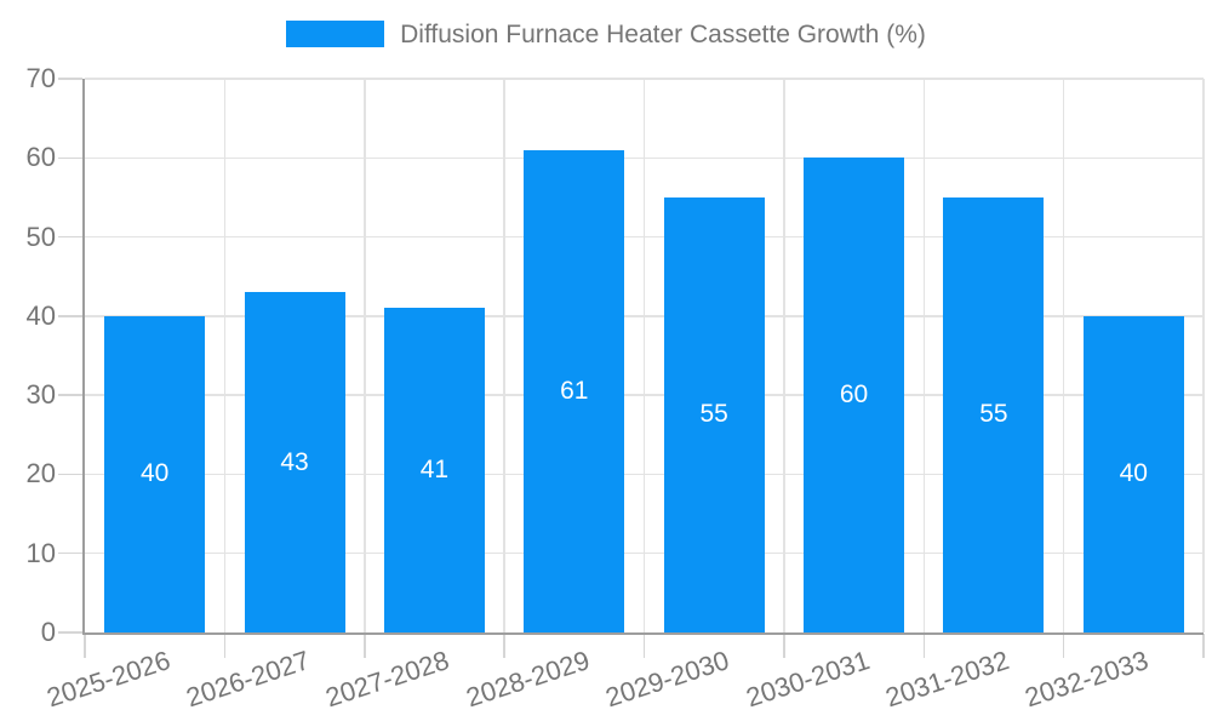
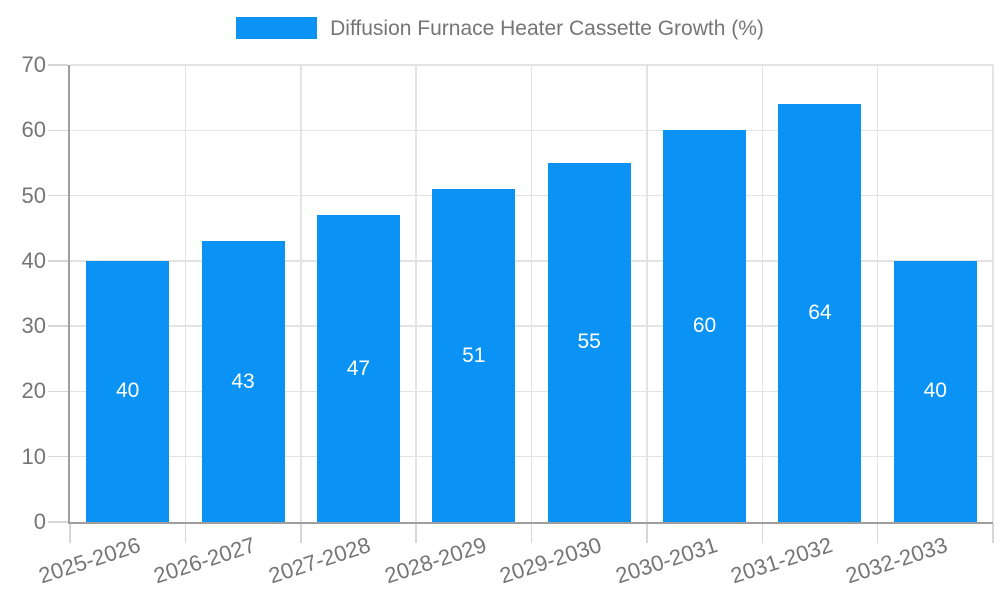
2027-2028: 41 -> 47
2028-2029: 61 -> 51
2031-2032: 55 -> 64
